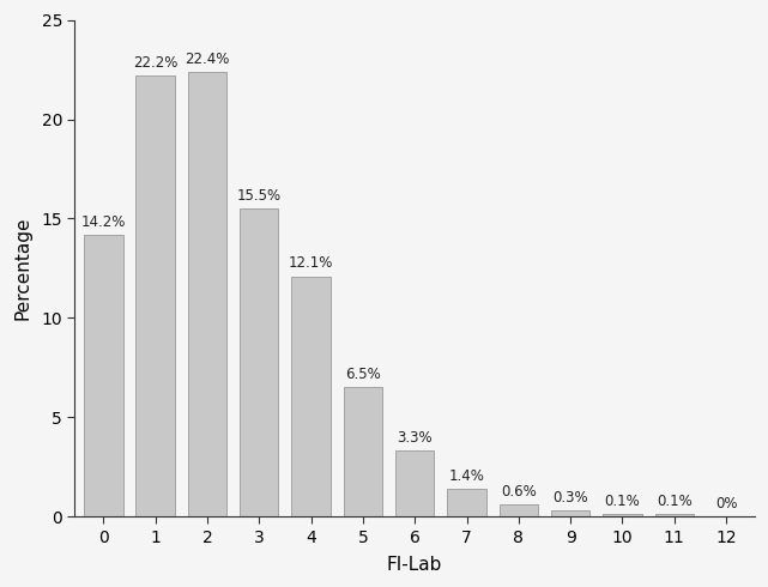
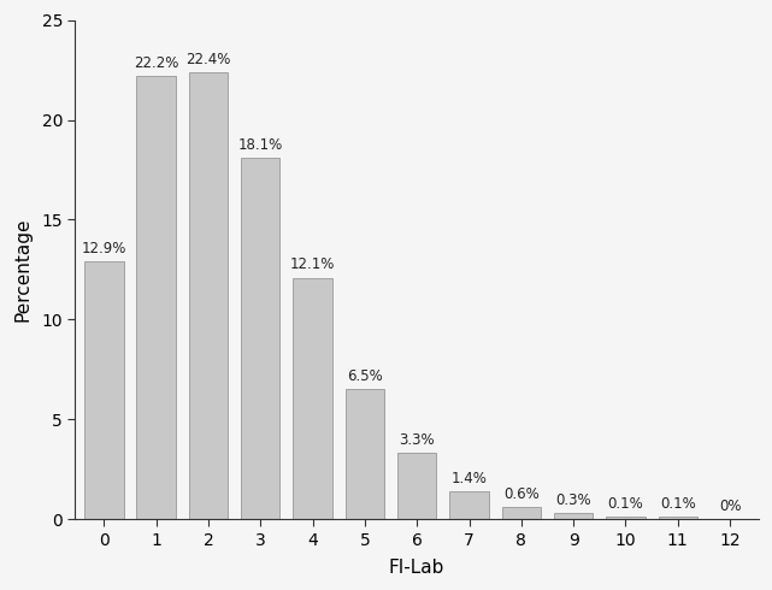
0: 14.2% -> 12.9%
3: 15.5% -> 18.1%
